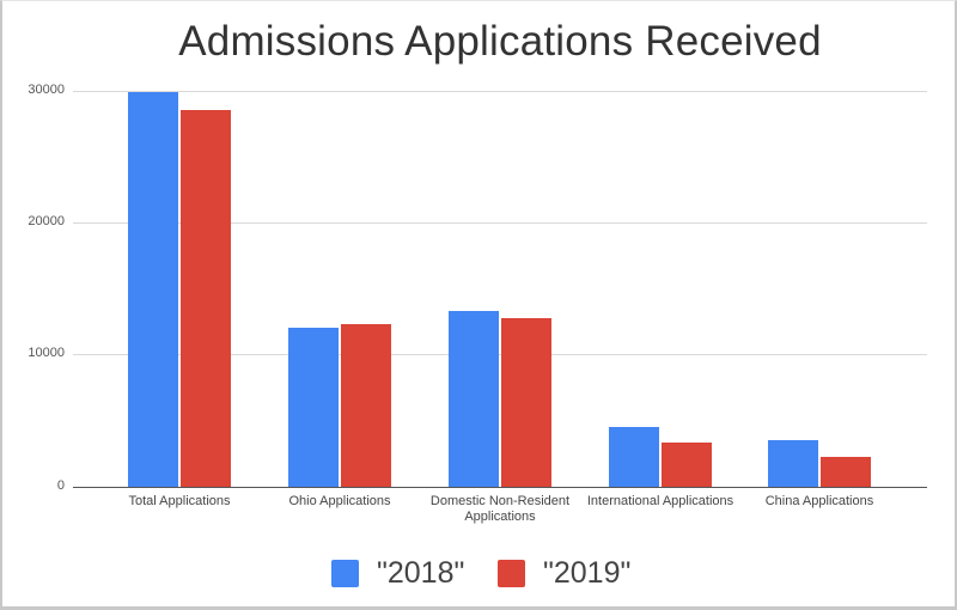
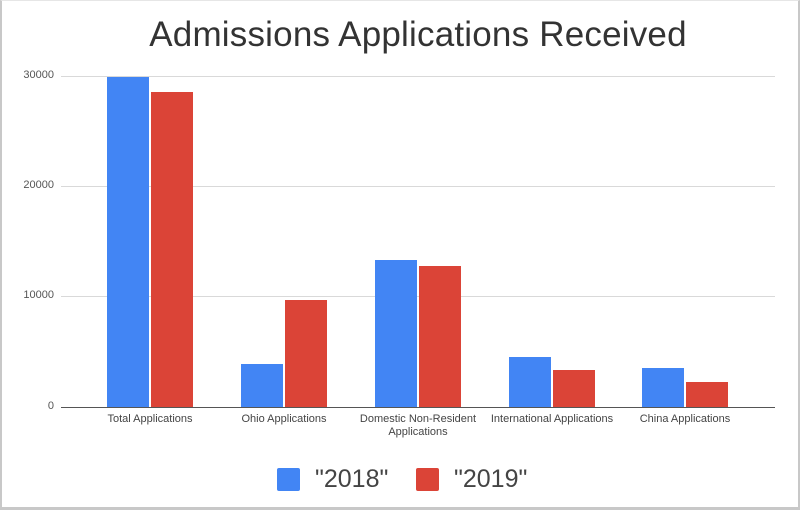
"2018"/Ohio Applications: 12000 -> 3900
"2019"/Ohio Applications: 12400 -> 9700
